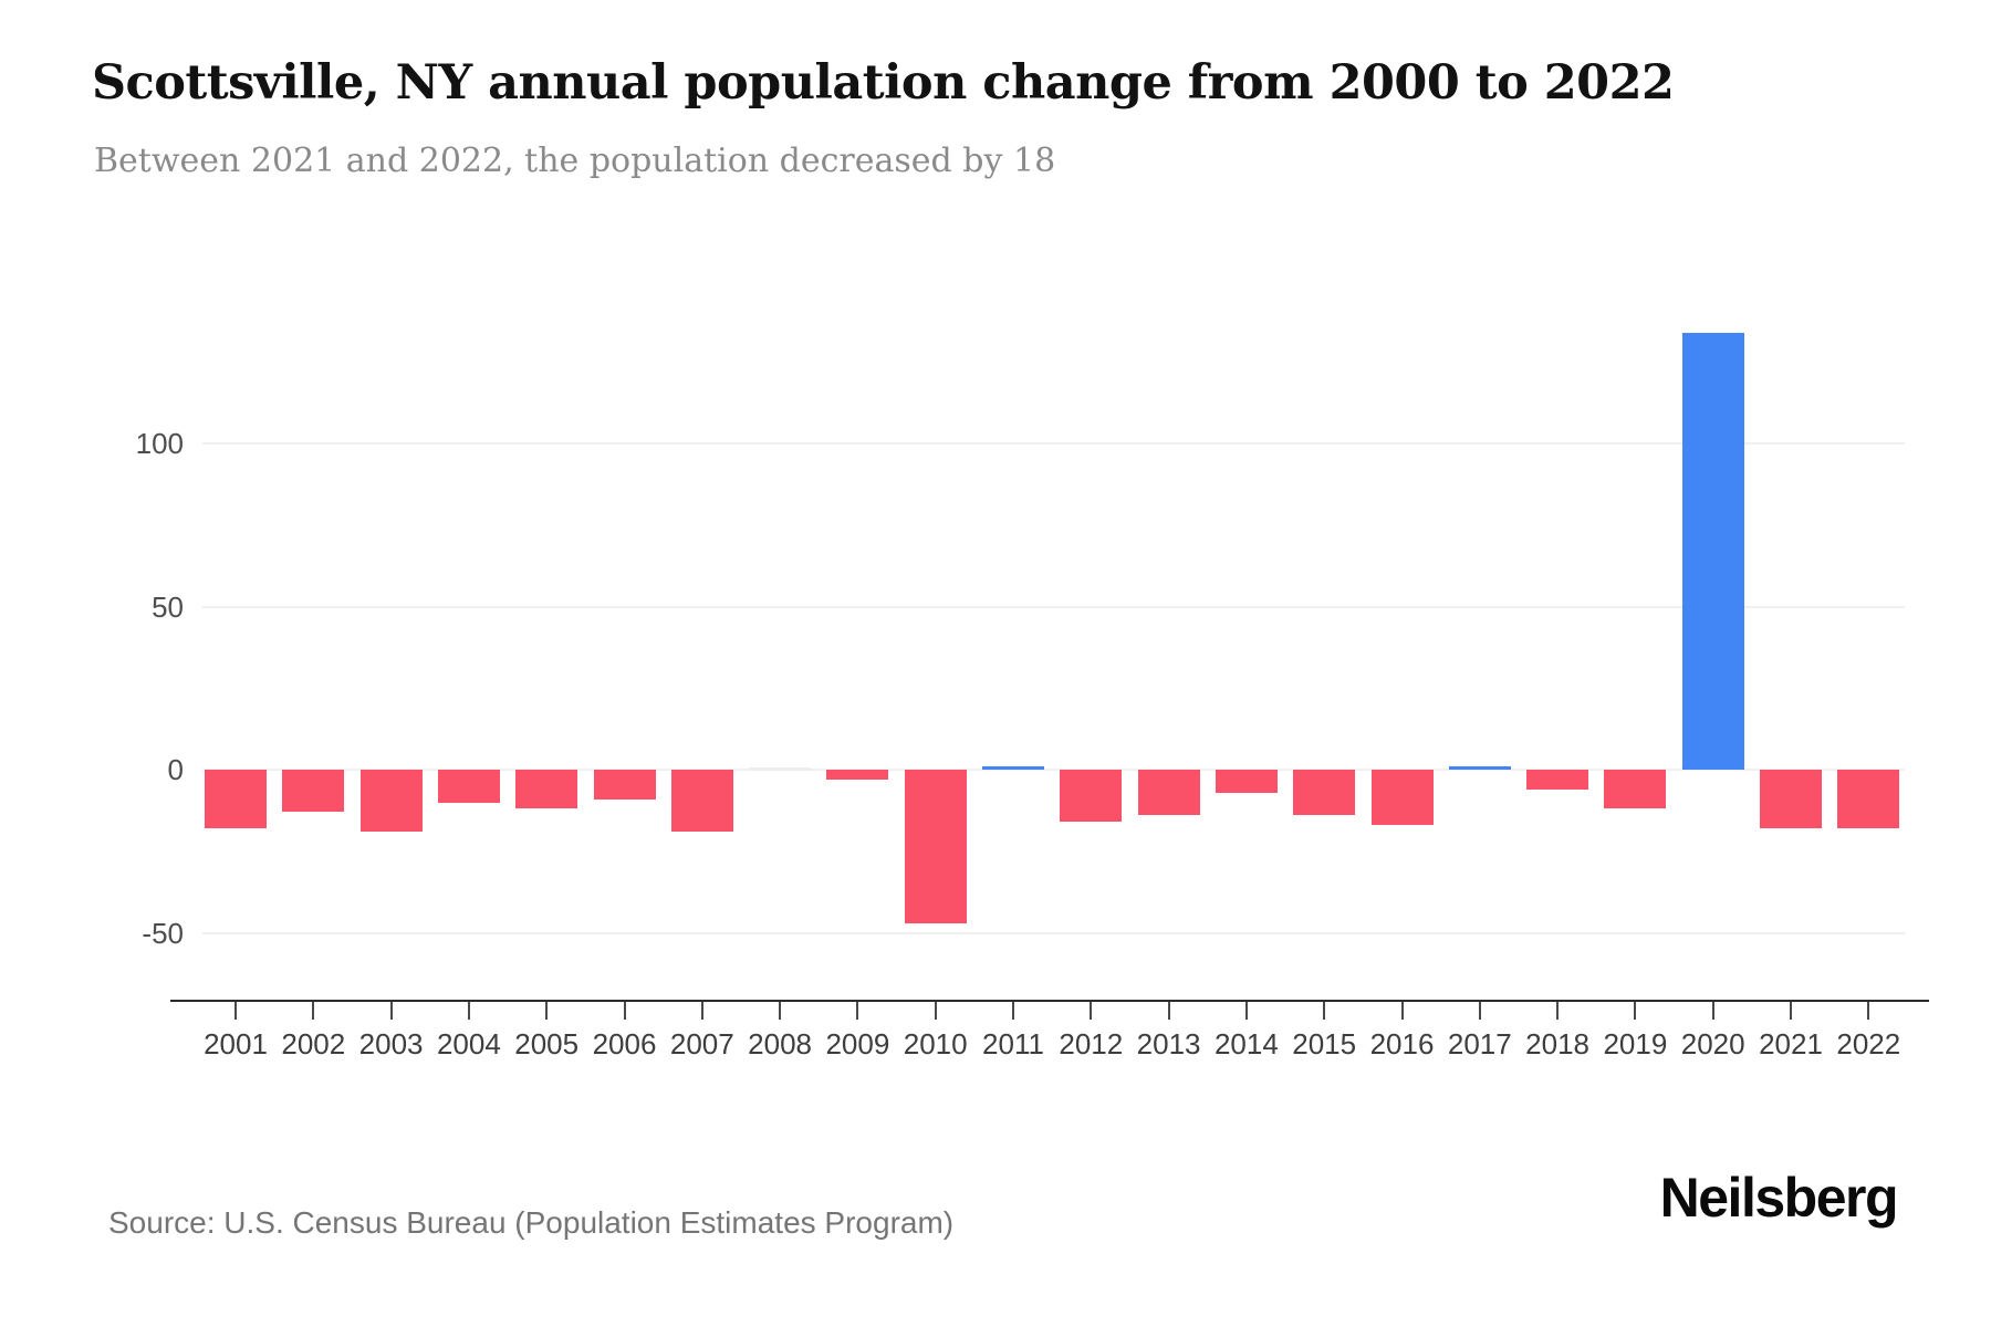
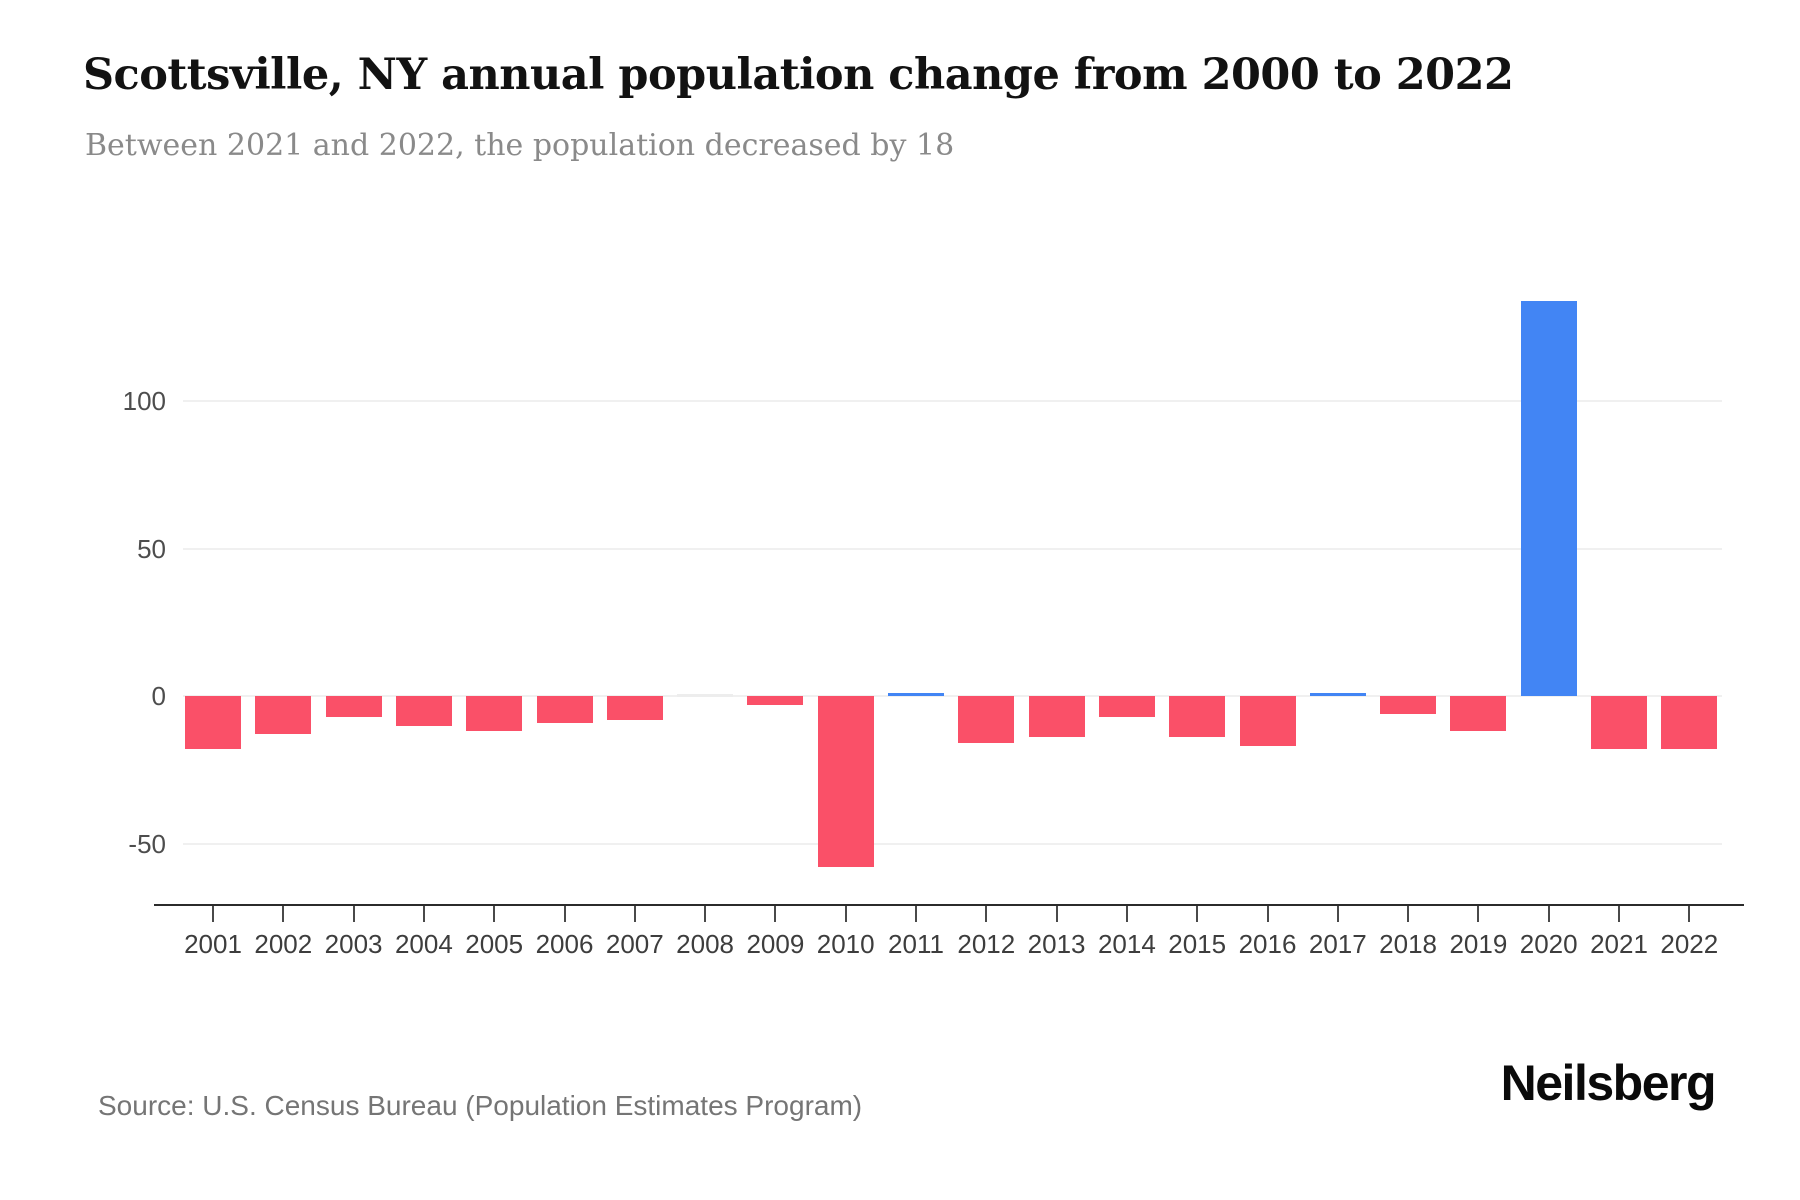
2003: -19 -> -7
2007: -19 -> -8
2010: -47 -> -58
